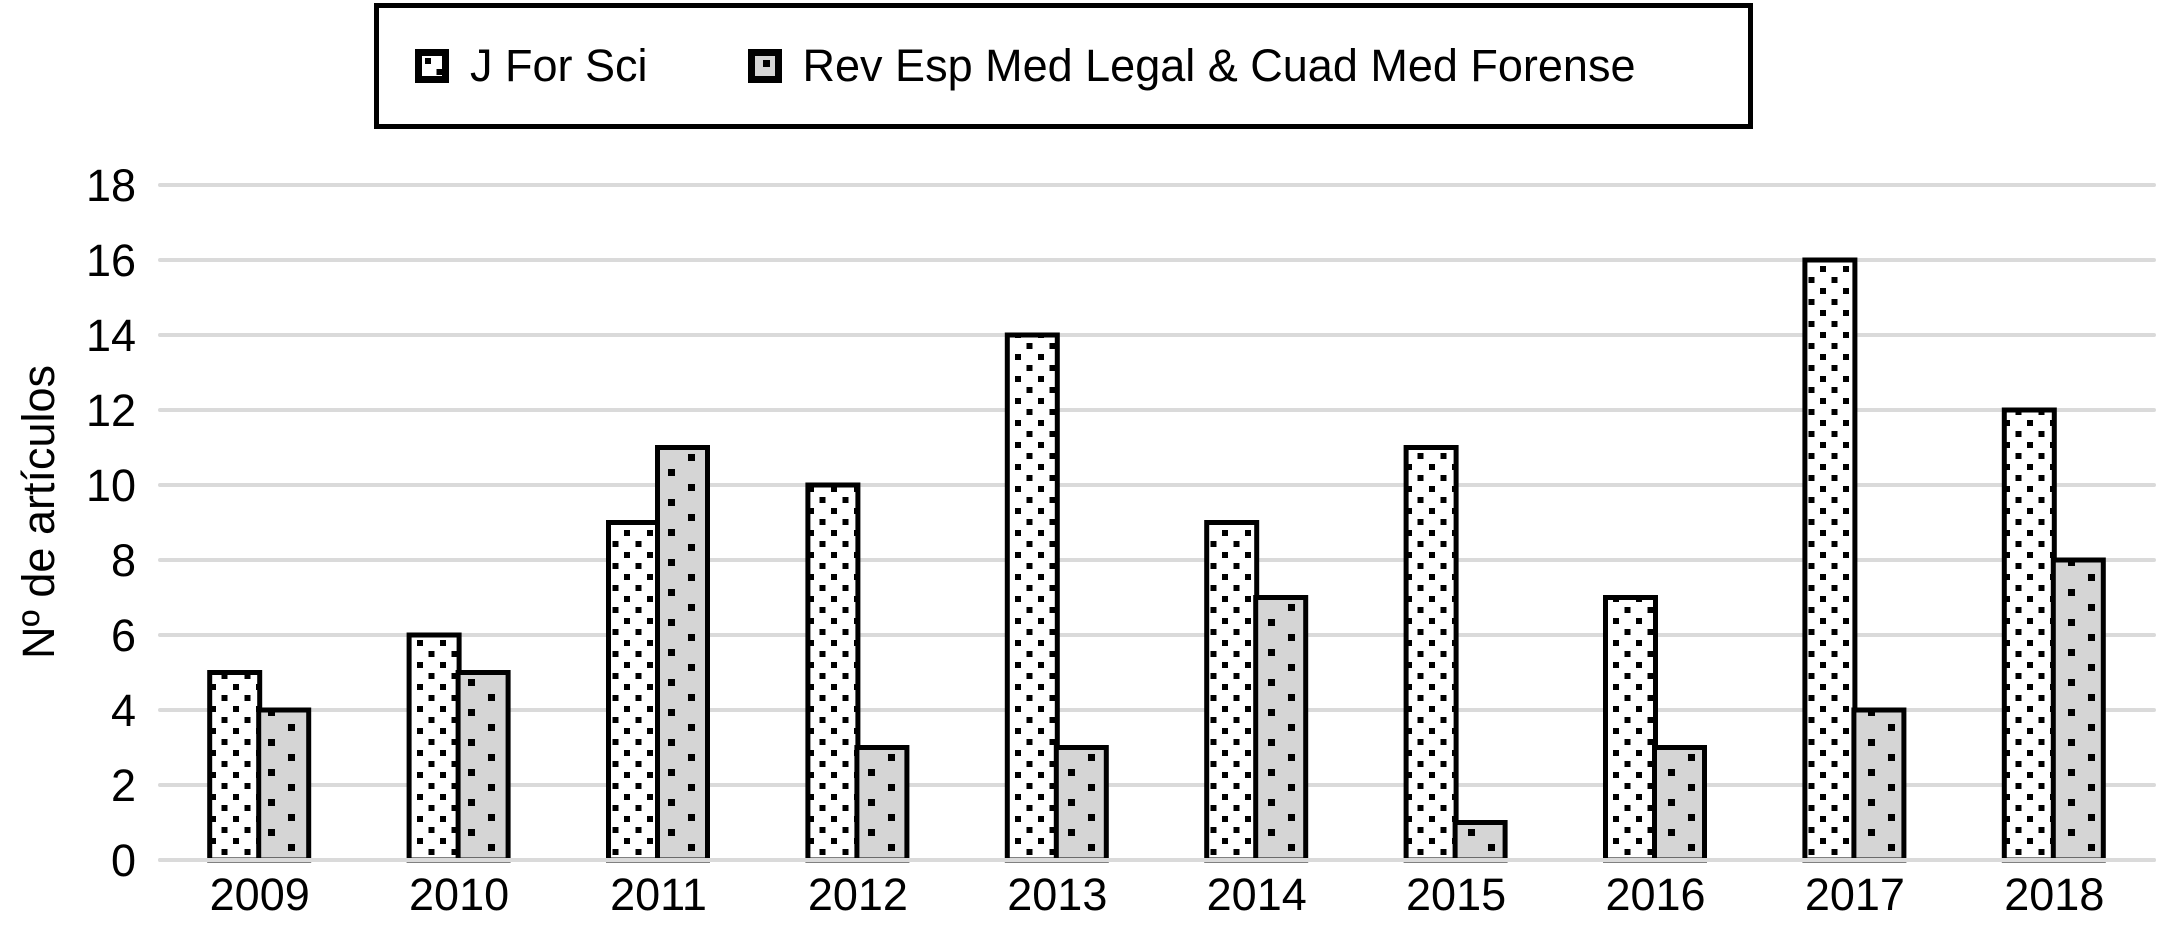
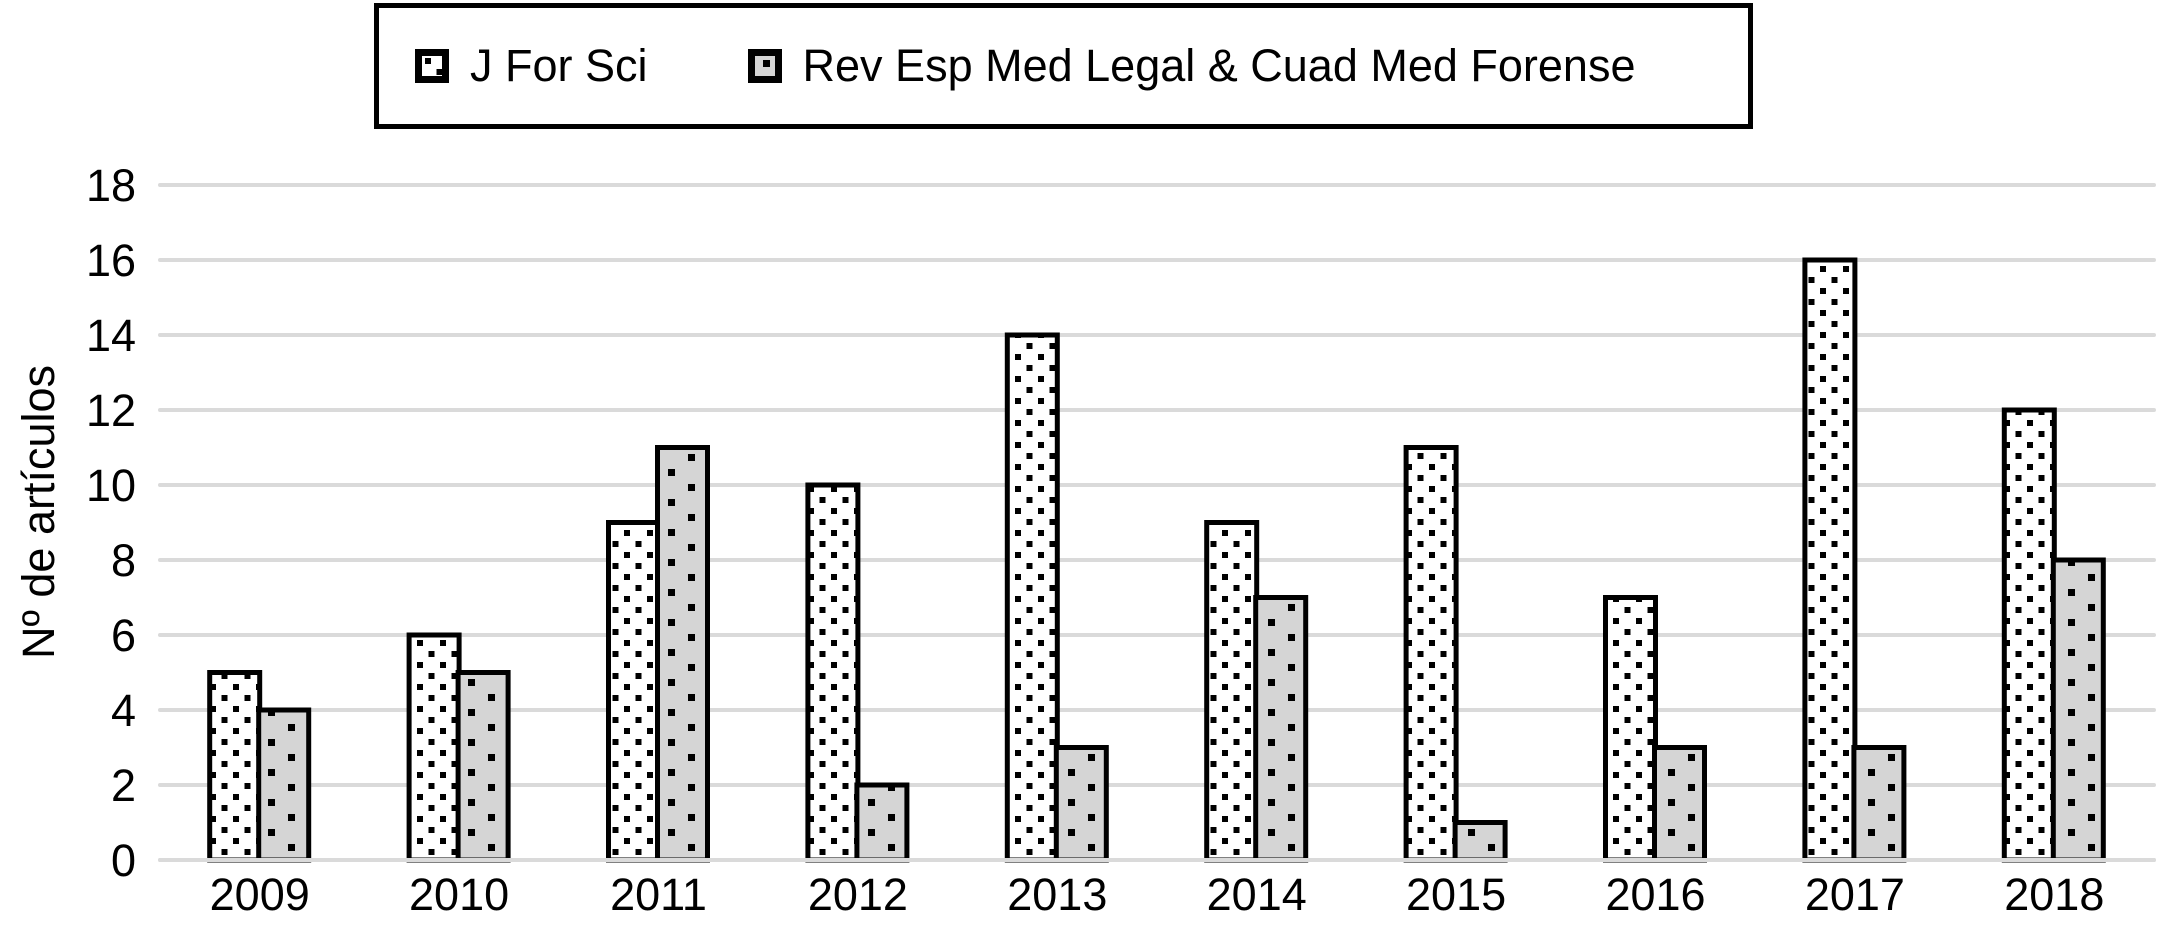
Rev Esp Med Legal & Cuad Med Forense/2012: 3 -> 2
Rev Esp Med Legal & Cuad Med Forense/2017: 4 -> 3
